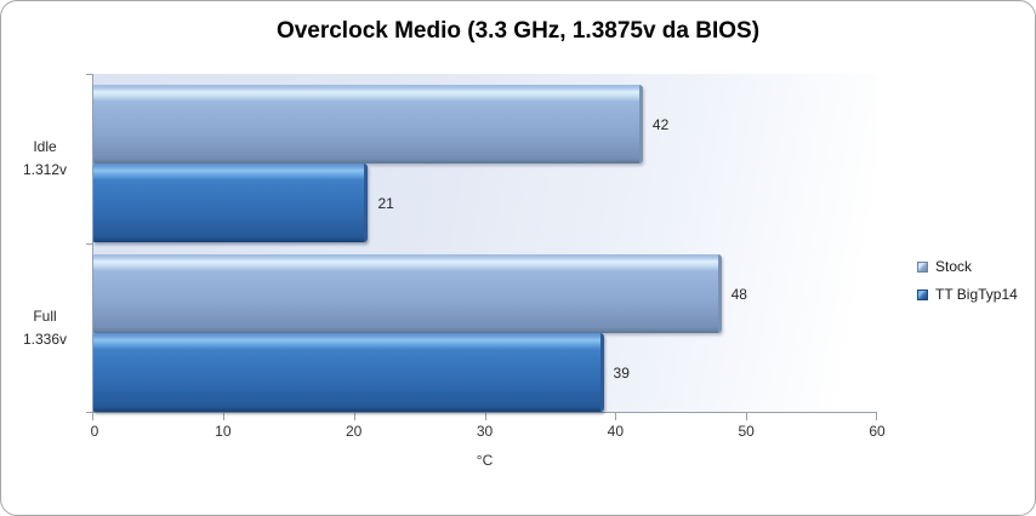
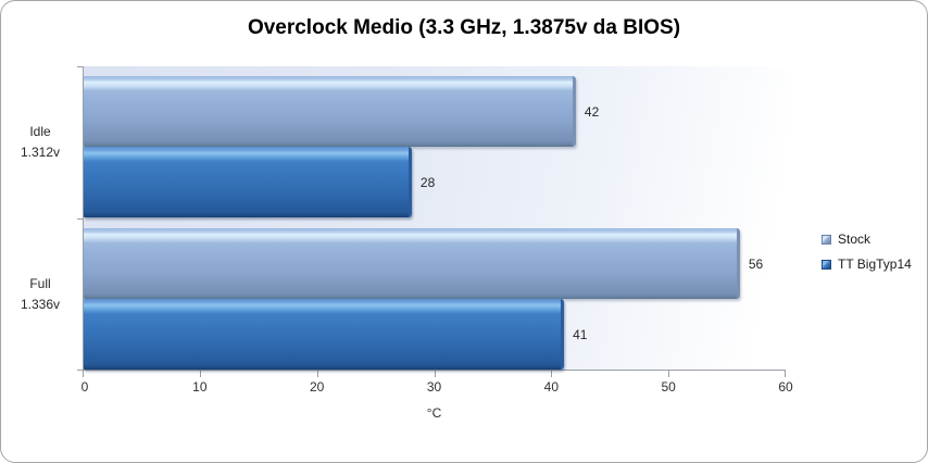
TT BigTyp14/Idle 1.312v: 21 -> 28
Stock/Full 1.336v: 48 -> 56
TT BigTyp14/Full 1.336v: 39 -> 41
